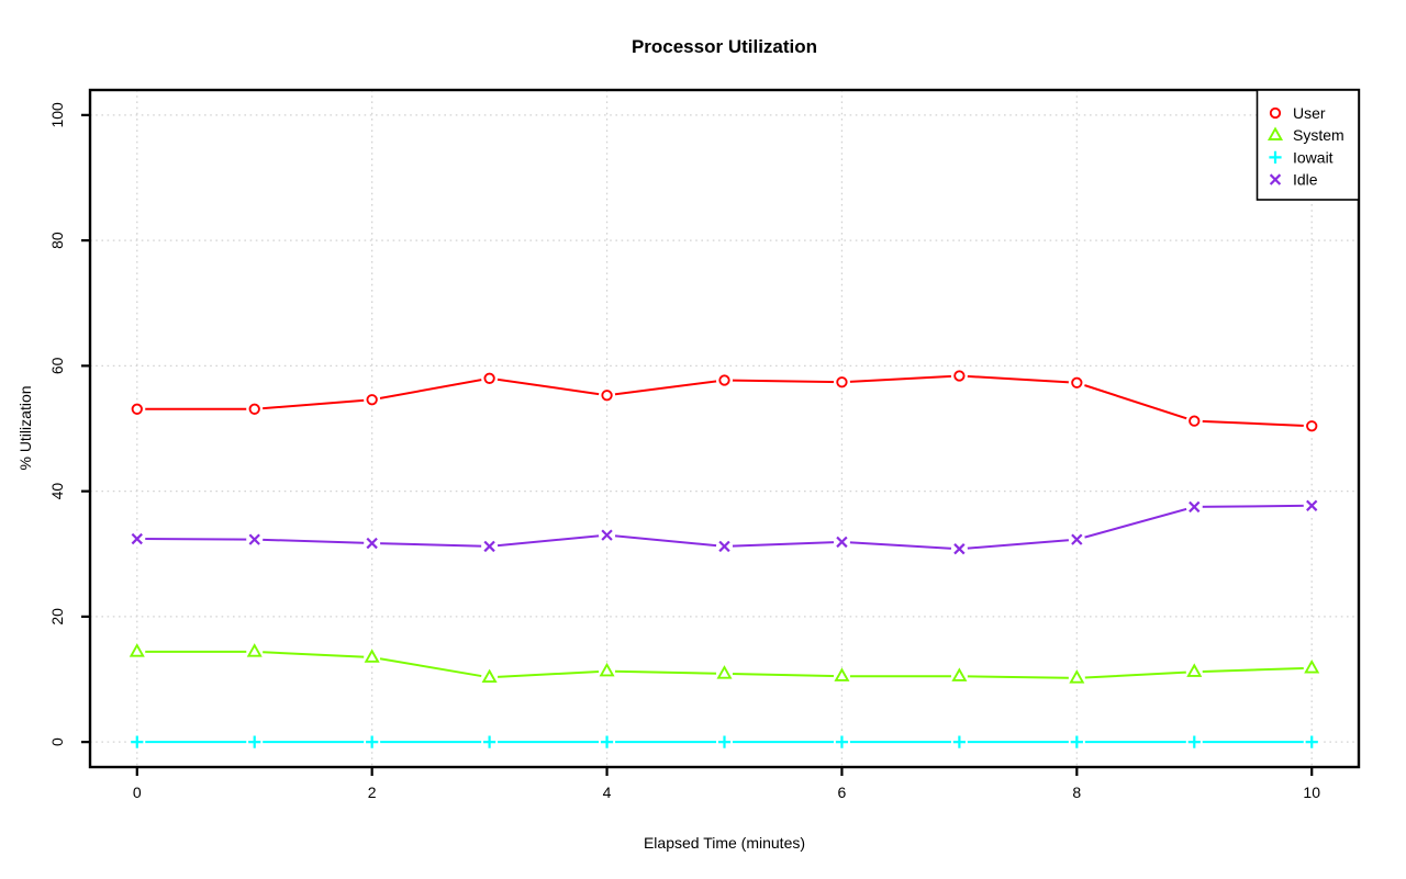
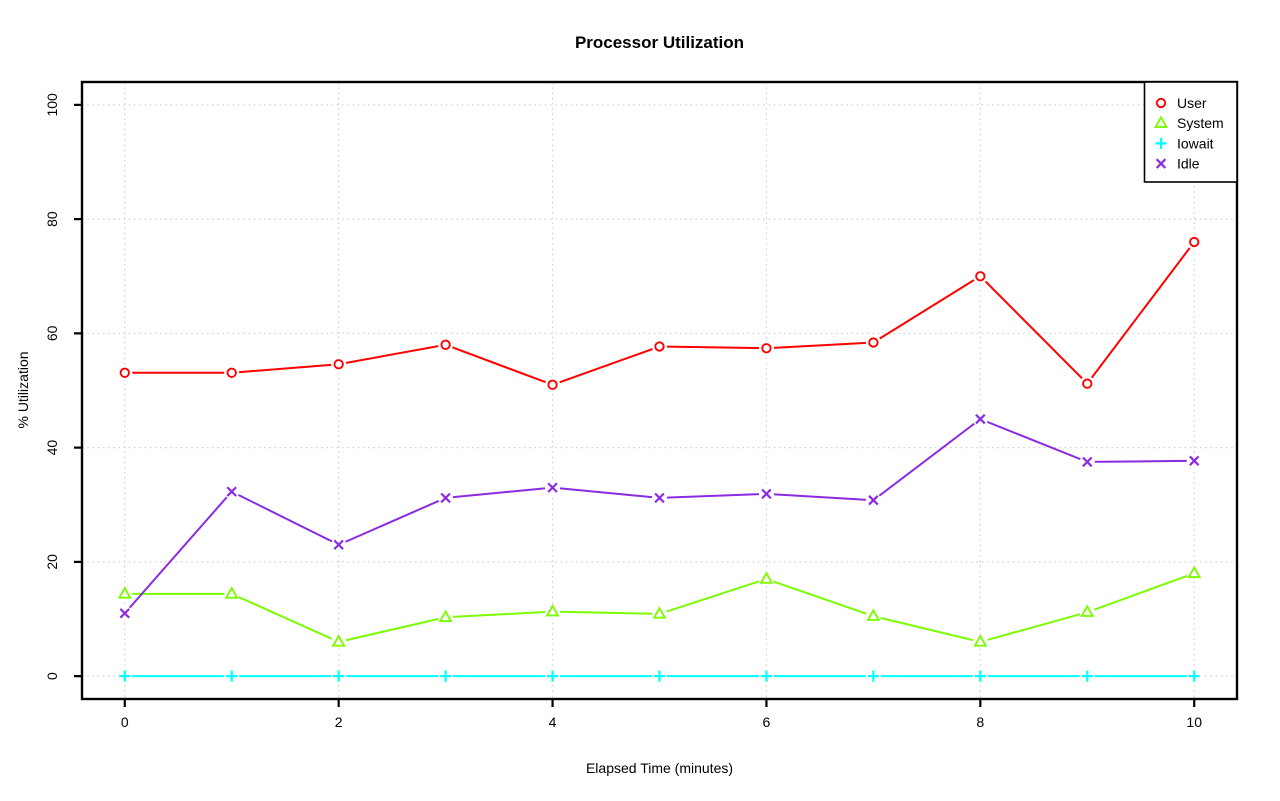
Idle/0: 32 -> 11
System/2: 14 -> 6
Idle/2: 32 -> 23
User/4: 55 -> 51
System/6: 10 -> 17
User/8: 57 -> 70
System/8: 10 -> 6
Idle/8: 32 -> 45
User/10: 50 -> 76
System/10: 12 -> 18
